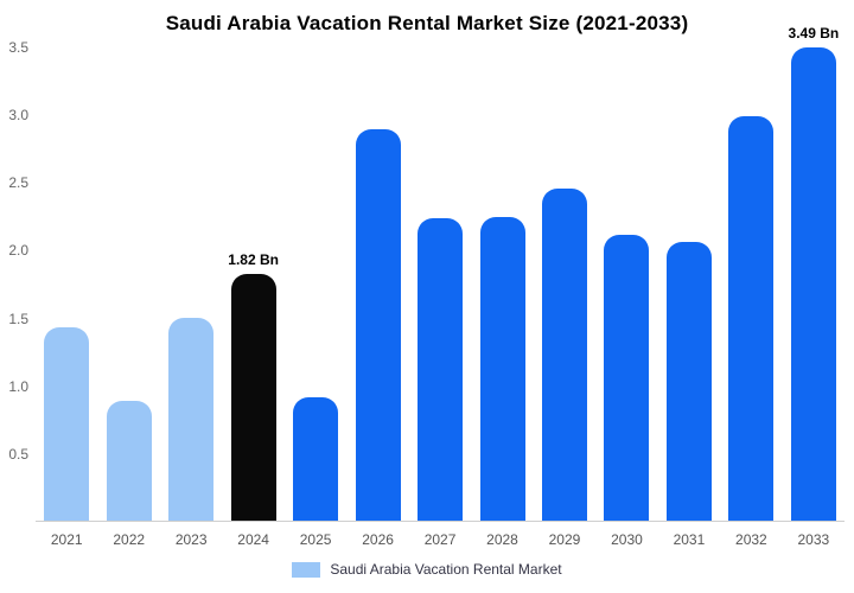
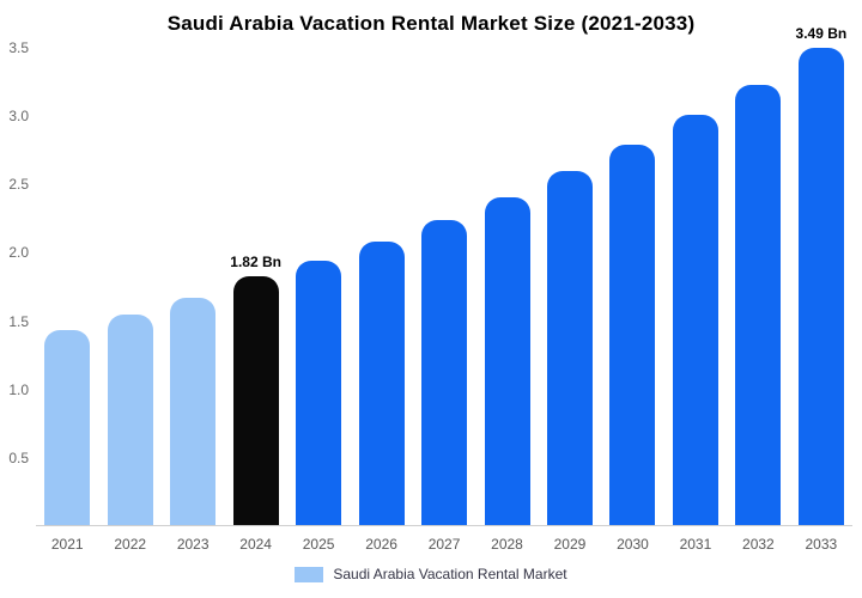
2022: 0.88 -> 1.54
2023: 1.50 -> 1.66
2025: 0.91 -> 1.93
2026: 2.89 -> 2.07
2028: 2.24 -> 2.40
2029: 2.45 -> 2.59
2030: 2.11 -> 2.78
2031: 2.06 -> 3.00
2032: 2.98 -> 3.22
